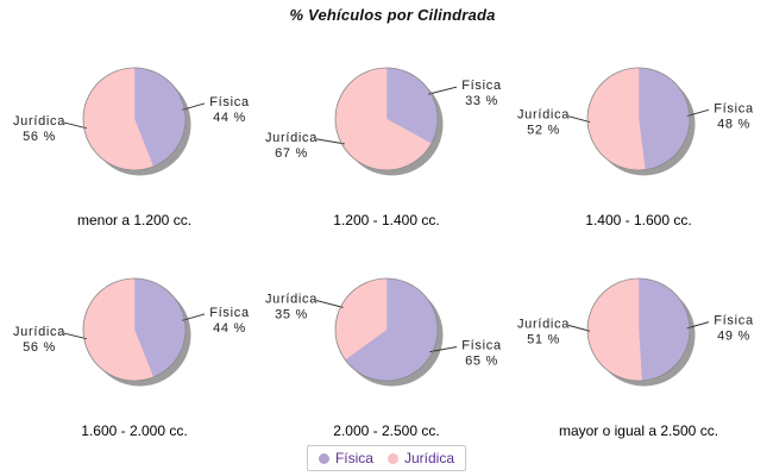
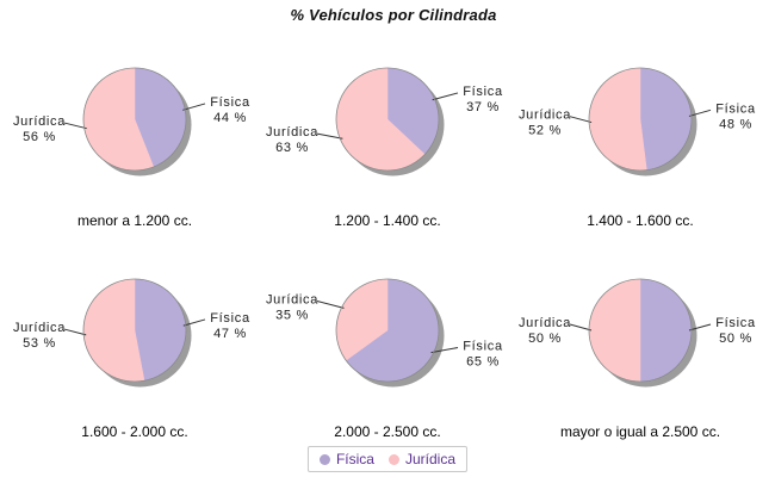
1.200 - 1.400 cc./Física: 33 -> 37
1.200 - 1.400 cc./Jurídica: 67 -> 63
1.600 - 2.000 cc./Física: 44 -> 47
1.600 - 2.000 cc./Jurídica: 56 -> 53
mayor o igual a 2.500 cc./Física: 49 -> 50
mayor o igual a 2.500 cc./Jurídica: 51 -> 50
